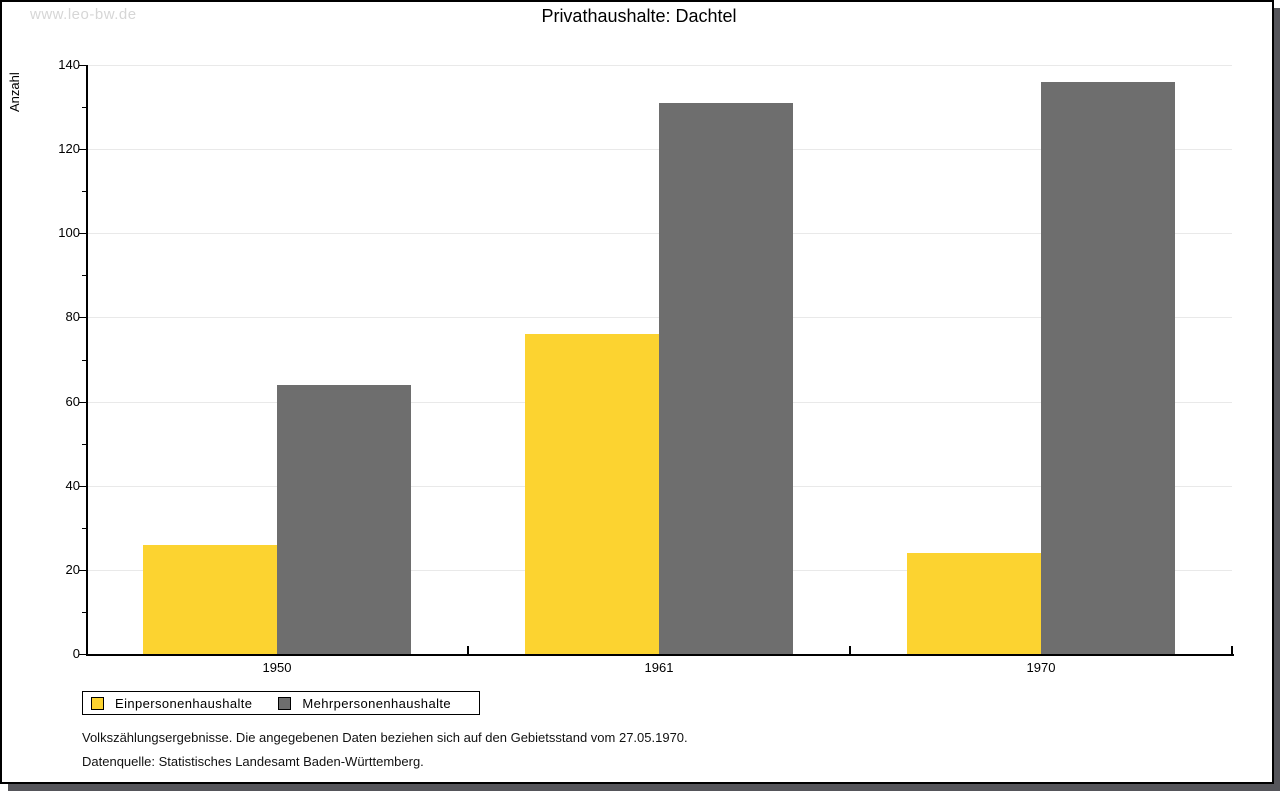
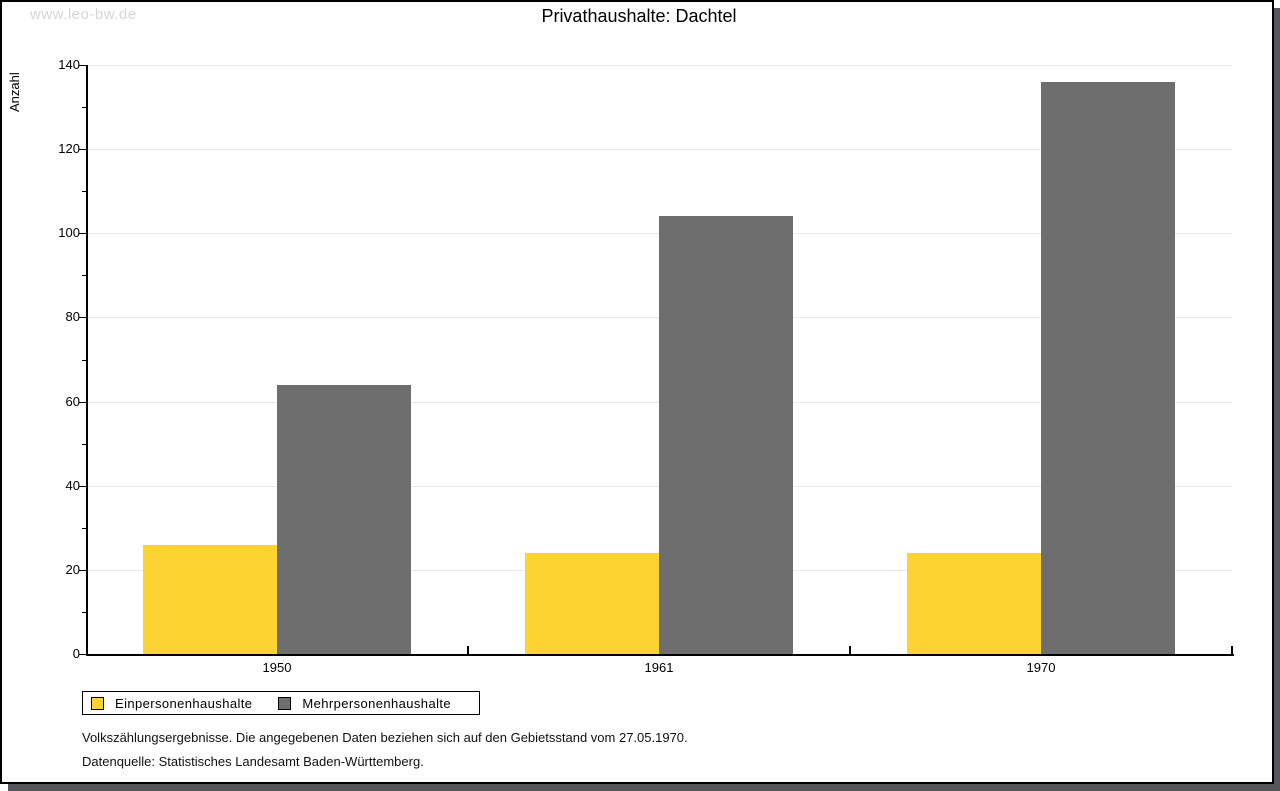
Einpersonenhaushalte/1961: 76 -> 24
Mehrpersonenhaushalte/1961: 131 -> 104
